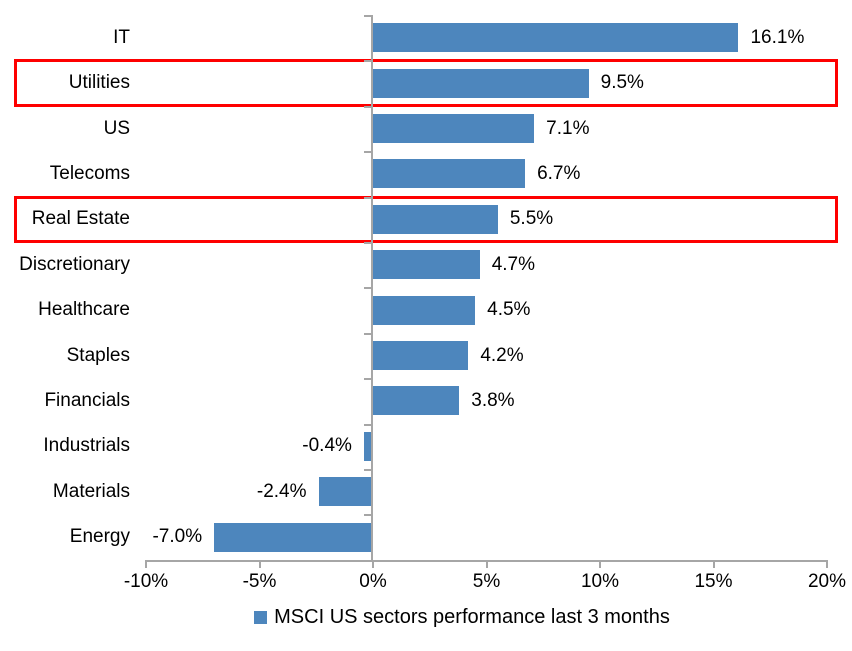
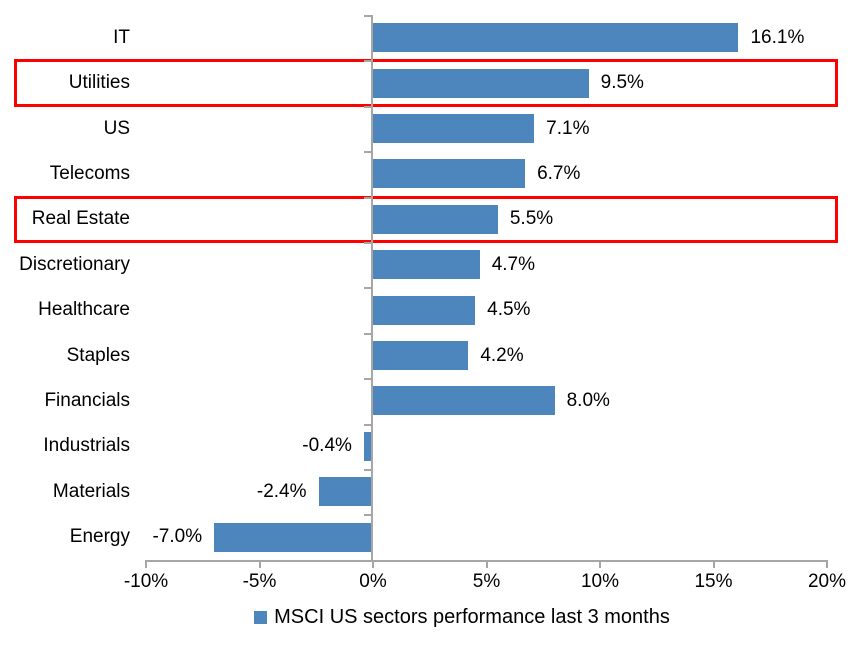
Financials: 3.8% -> 8.0%
